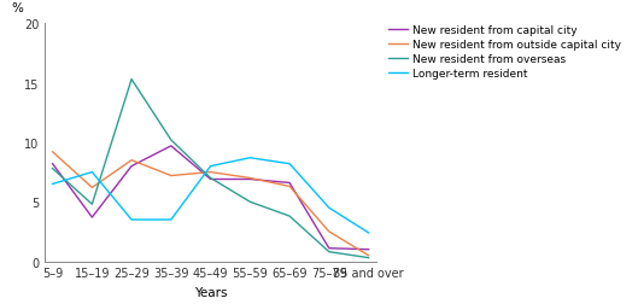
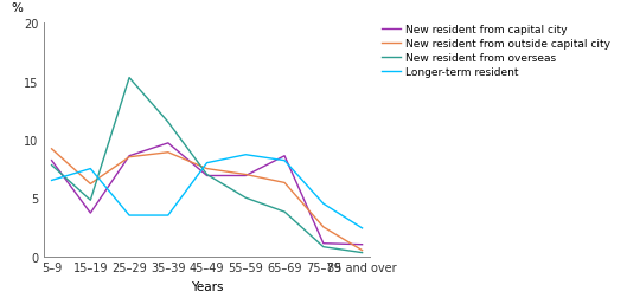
New resident from capital city/25–29: 8.0 -> 8.6
New resident from outside capital city/35–39: 7.2 -> 8.9
New resident from overseas/35–39: 10.2 -> 11.5
New resident from capital city/65–69: 6.6 -> 8.6
